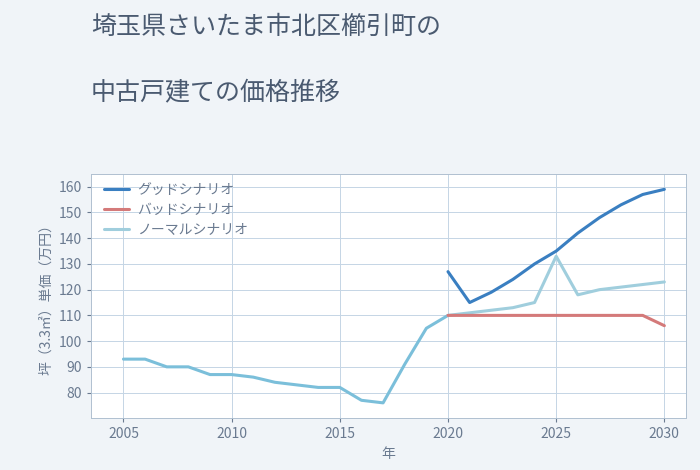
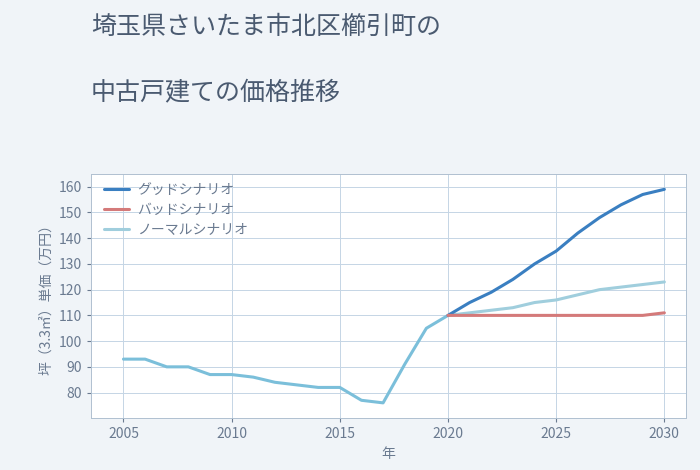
グッドシナリオ/2020: 127 -> 110
ノーマルシナリオ/2025: 133 -> 116
バッドシナリオ/2030: 106 -> 111
